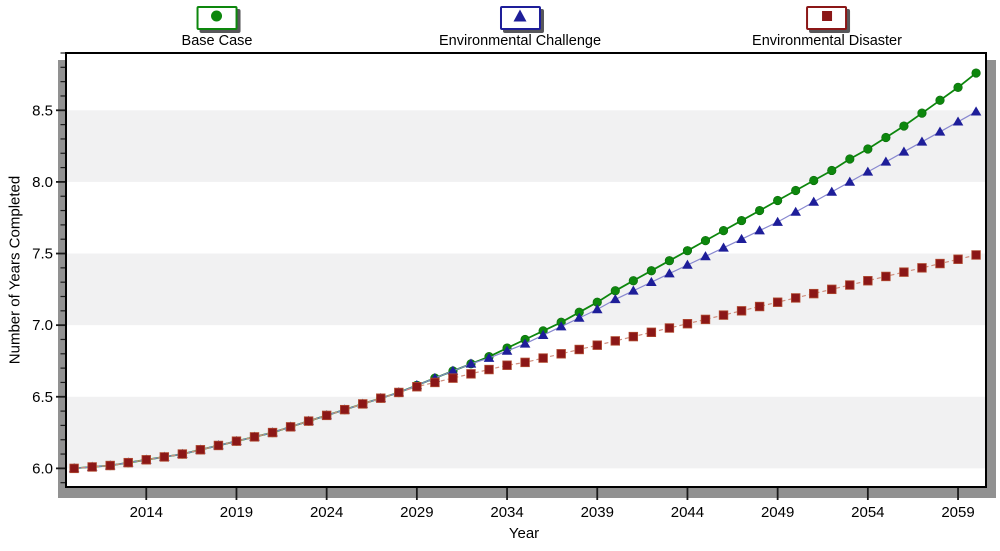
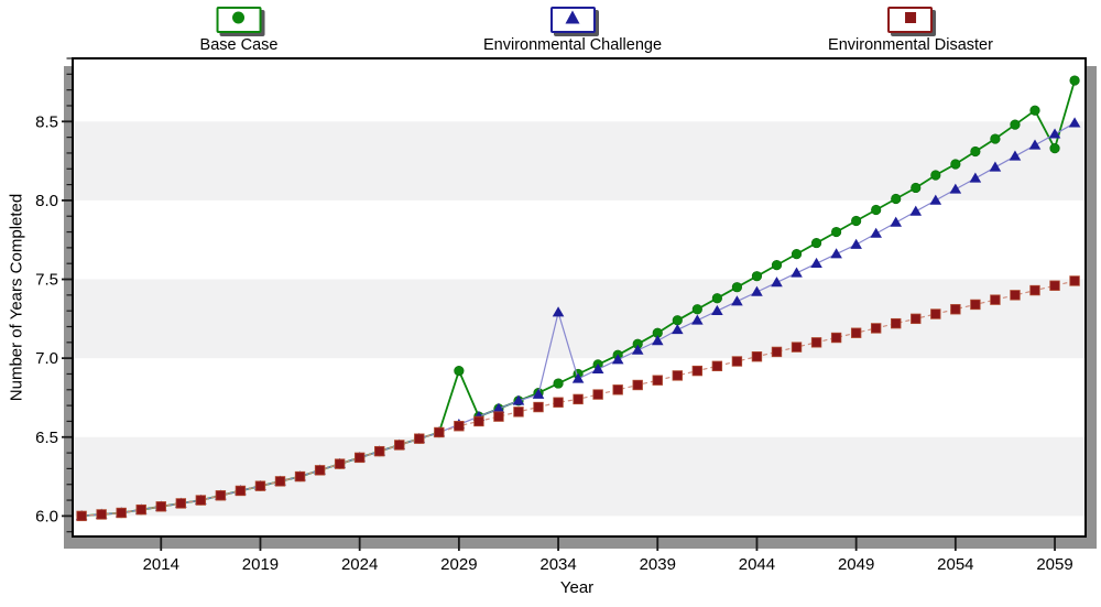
Base Case/2029: 6.58 -> 6.92
Environmental Challenge/2034: 6.82 -> 7.29
Base Case/2059: 8.66 -> 8.33
